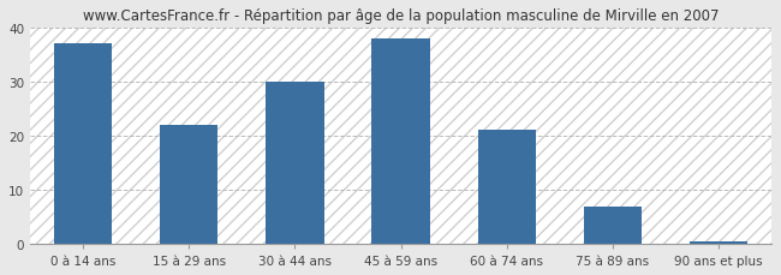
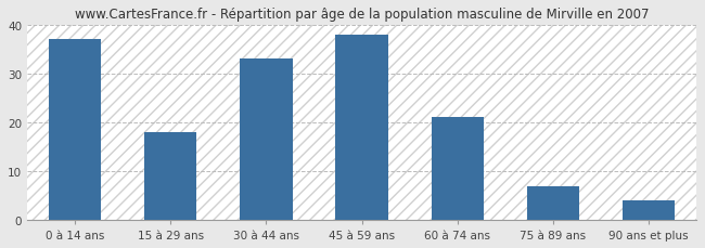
15 à 29 ans: 22.0 -> 18.0
30 à 44 ans: 30.0 -> 33.0
90 ans et plus: 0.5 -> 4.0
